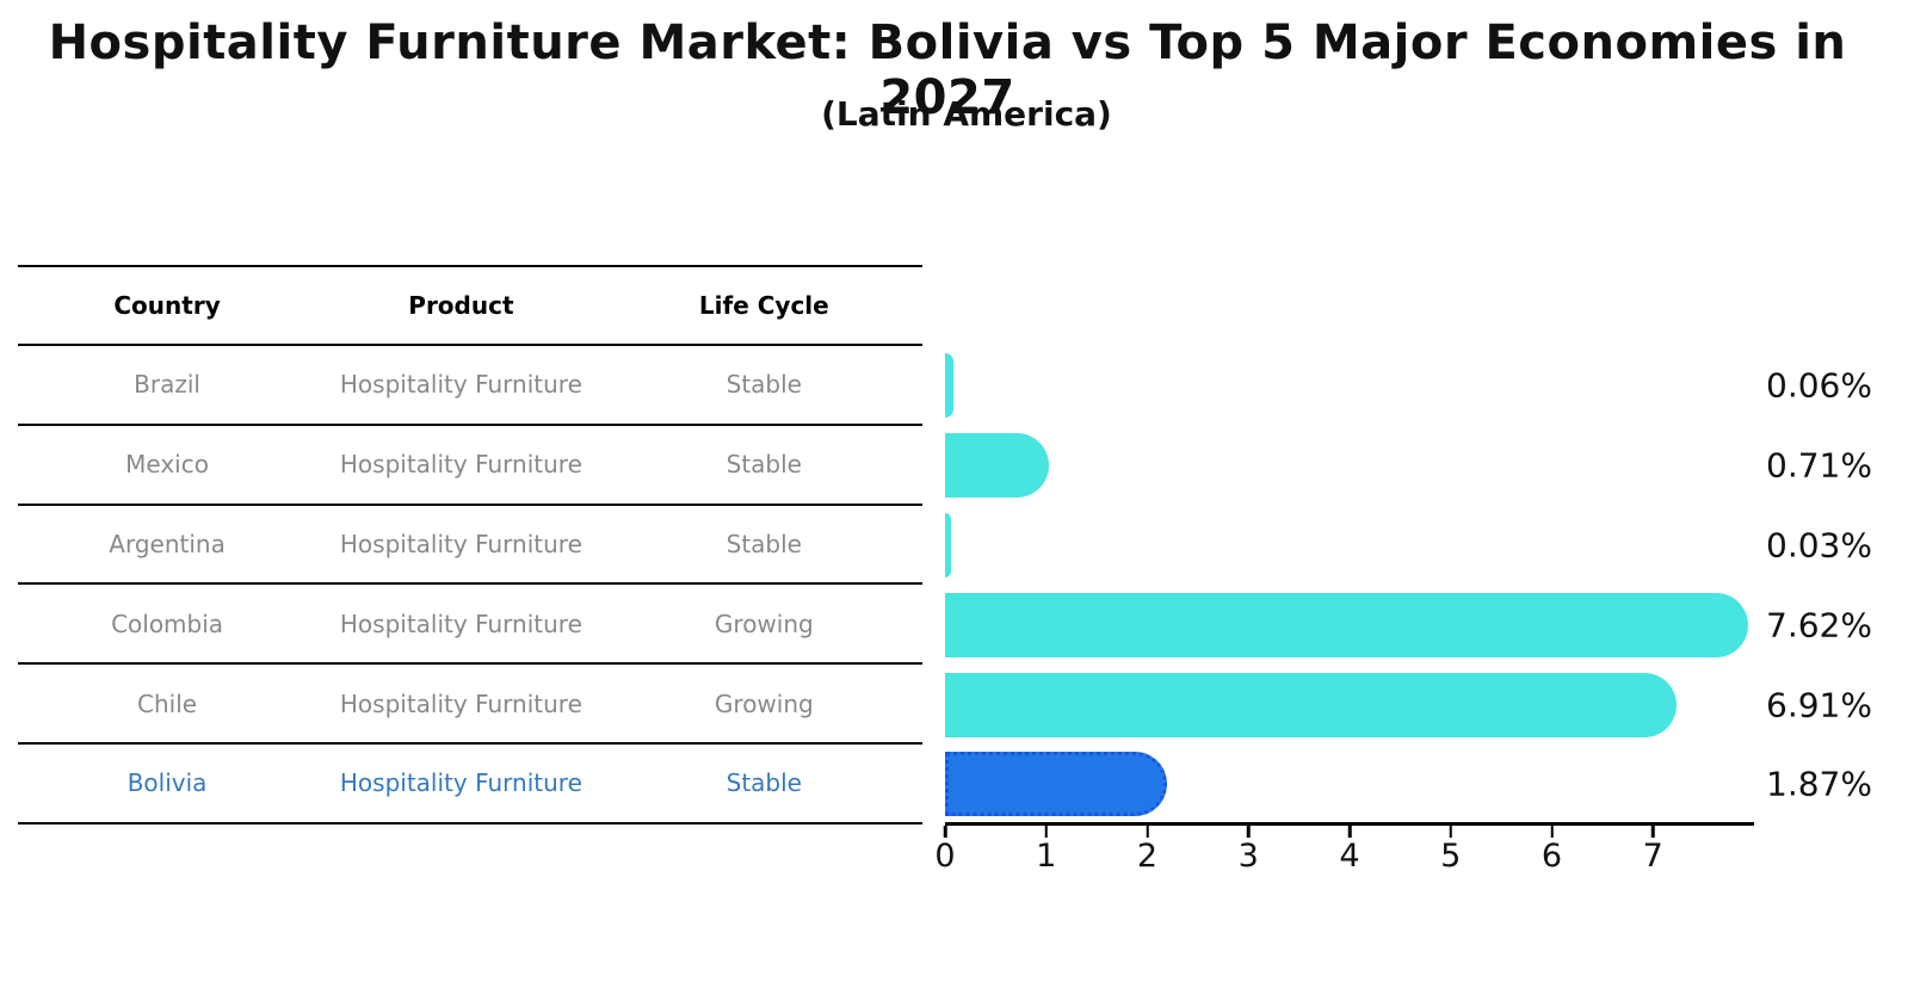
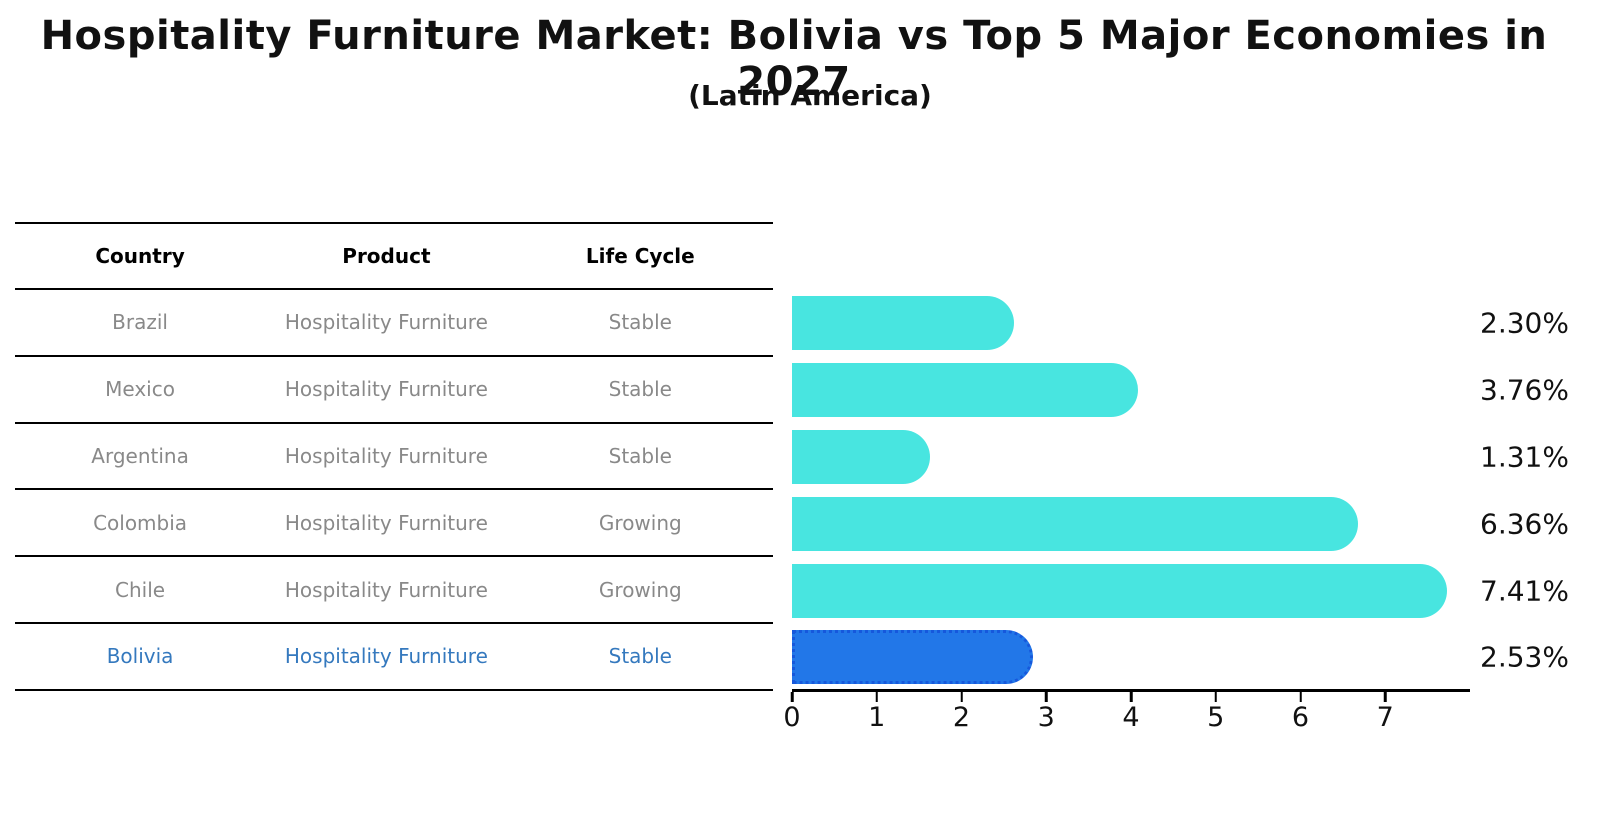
Brazil: 0.06% -> 2.30%
Mexico: 0.71% -> 3.76%
Argentina: 0.03% -> 1.31%
Colombia: 7.62% -> 6.36%
Chile: 6.91% -> 7.41%
Bolivia: 1.87% -> 2.53%
